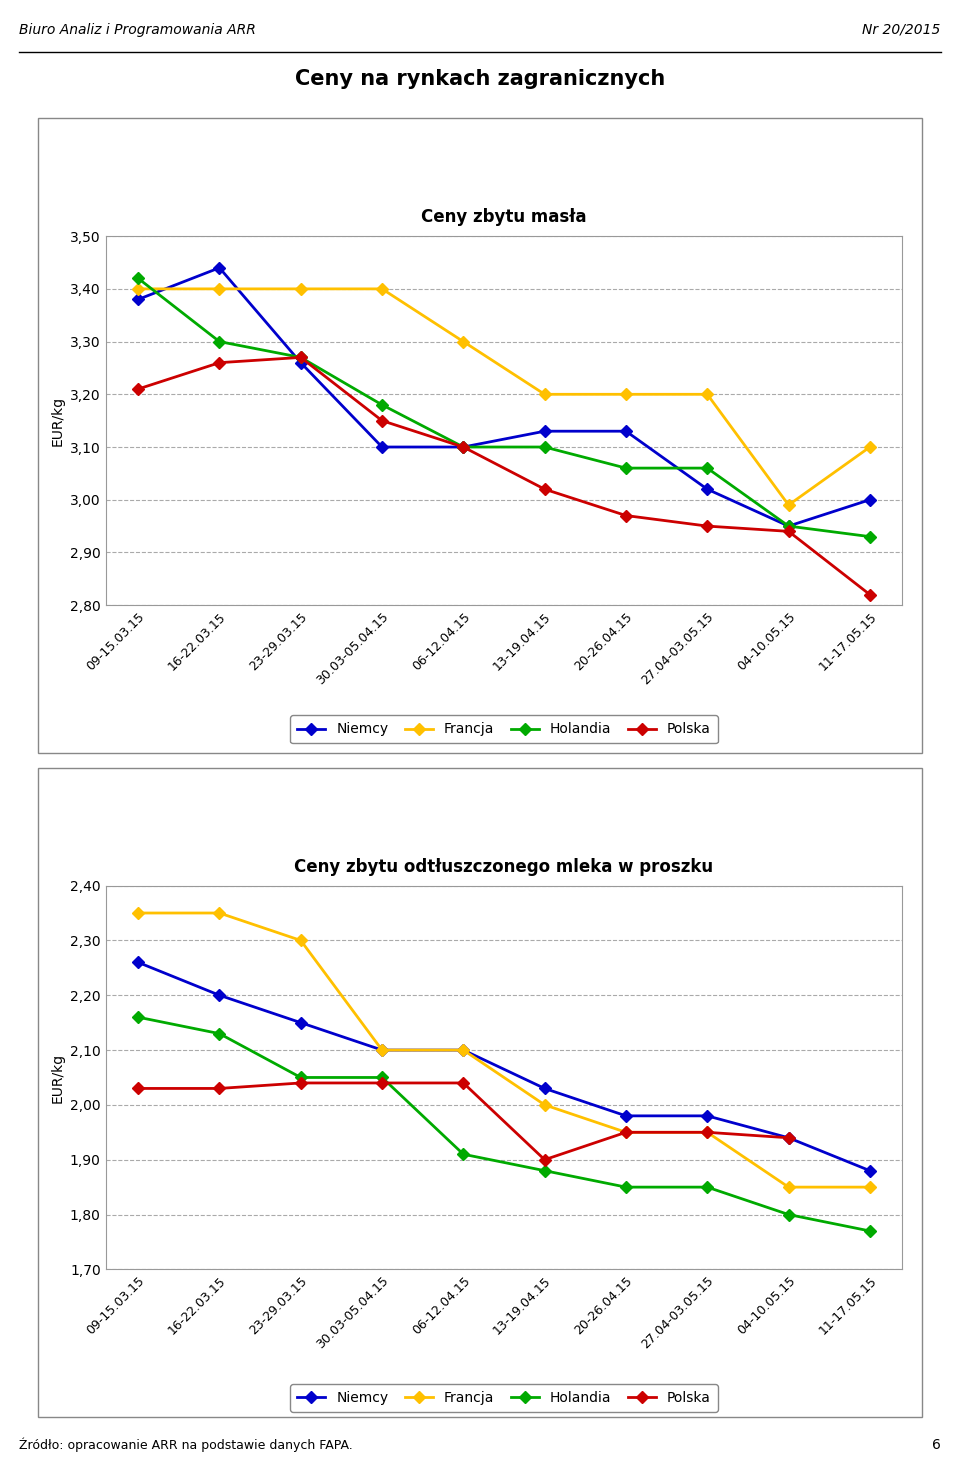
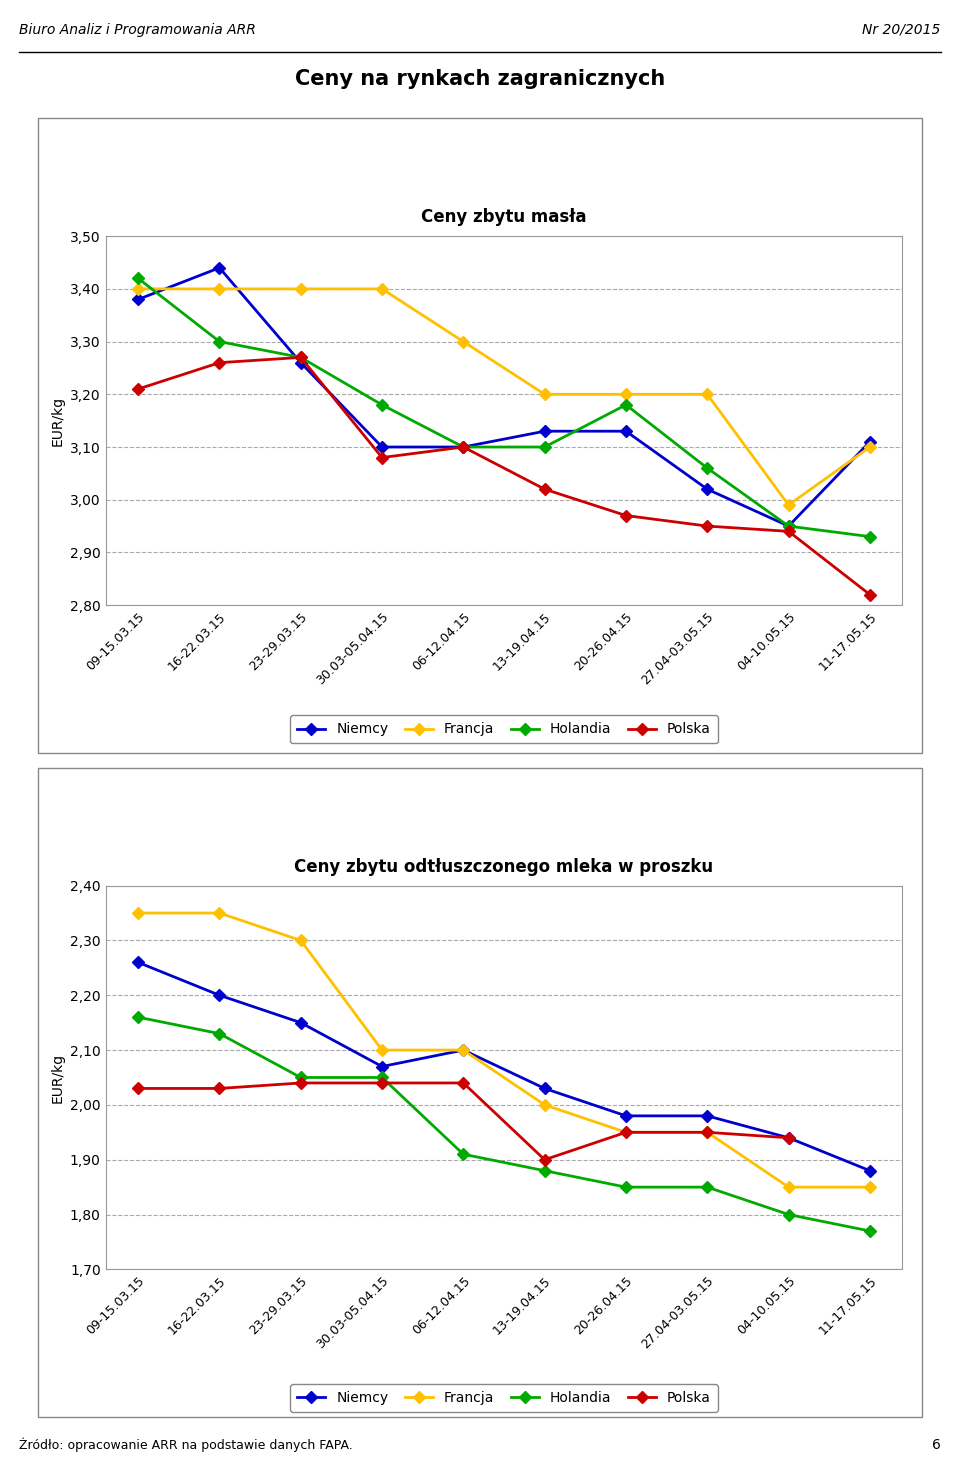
Ceny zbytu masła/Polska/30.03-05.04.15: 3,15 -> 3,08
Ceny zbytu masła/Holandia/20-26.04.15: 3,06 -> 3,18
Ceny zbytu masła/Niemcy/11-17.05.15: 3,00 -> 3,11
Ceny zbytu odtłuszczonego mleka w proszku/Niemcy/30.03-05.04.15: 2,10 -> 2,07
